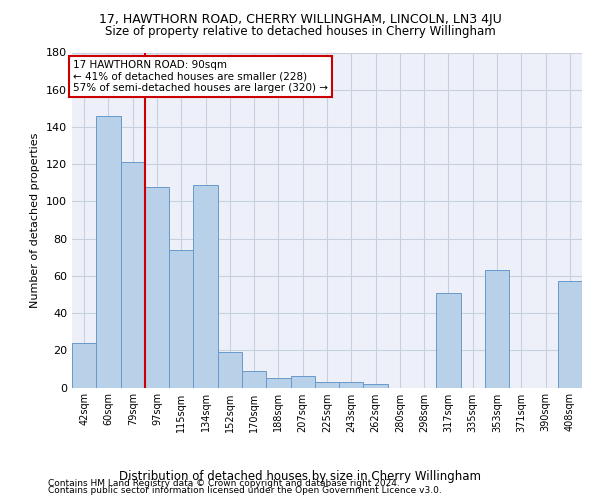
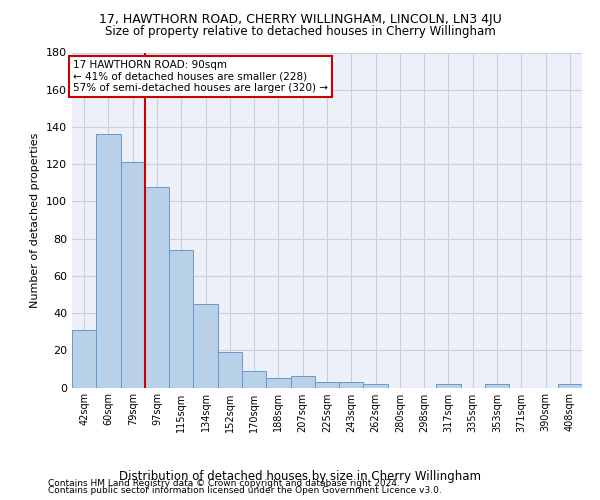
42sqm: 24 -> 31
60sqm: 146 -> 136
134sqm: 109 -> 45
317sqm: 51 -> 2
353sqm: 63 -> 2
408sqm: 57 -> 2
